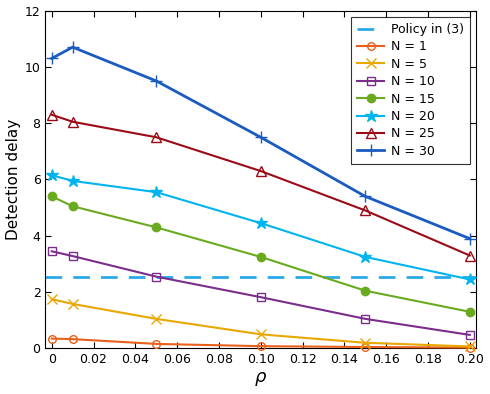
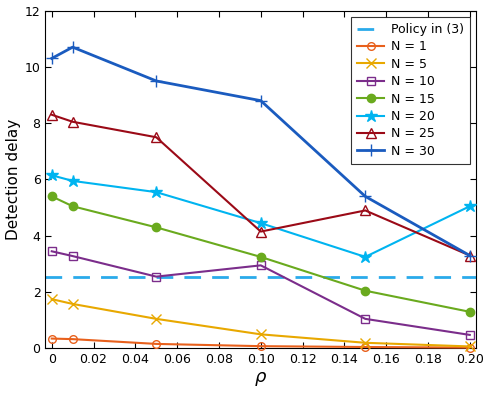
N = 10/0.10: 1.82 -> 2.95
N = 25/0.10: 6.30 -> 4.15
N = 30/0.10: 7.5 -> 8.8
N = 20/0.20: 2.45 -> 5.05
N = 30/0.20: 3.9 -> 3.3
